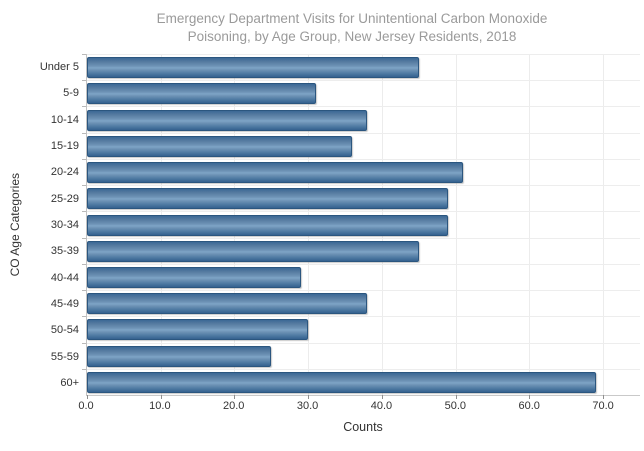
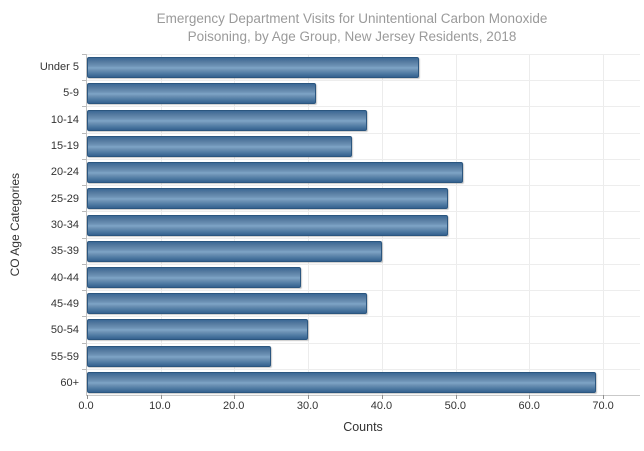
35-39: 45 -> 40
